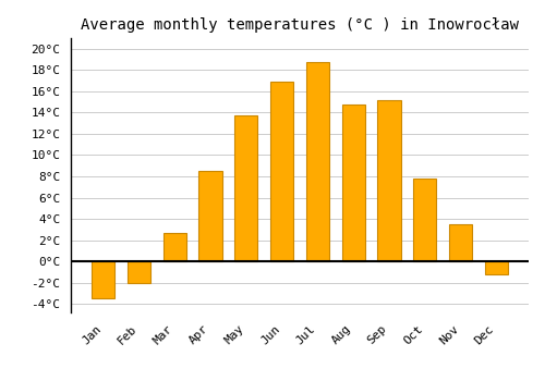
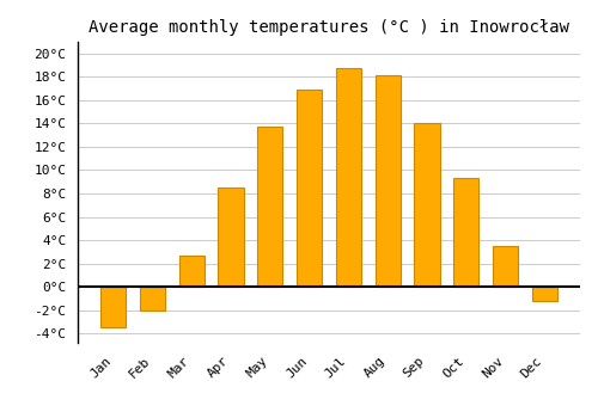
Aug: 14.8°C -> 18.1°C
Sep: 15.2°C -> 14.0°C
Oct: 7.8°C -> 9.3°C
